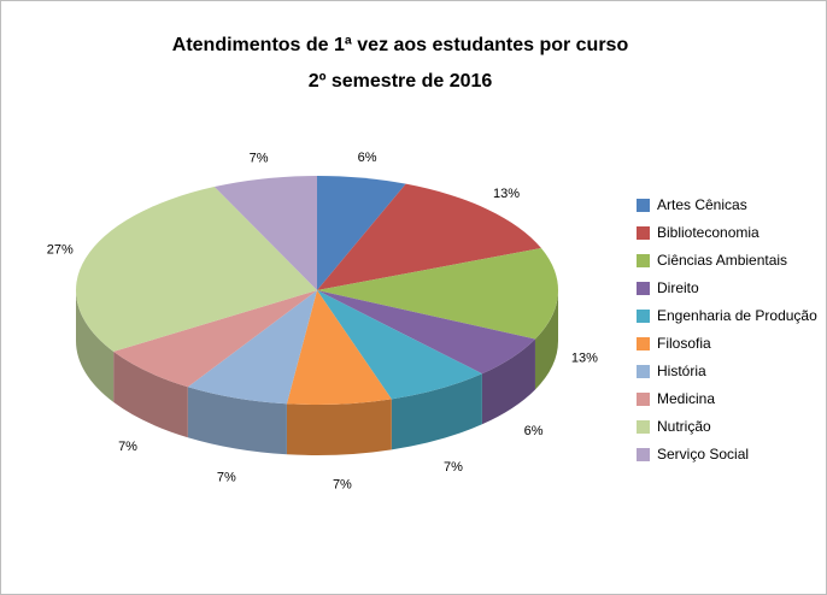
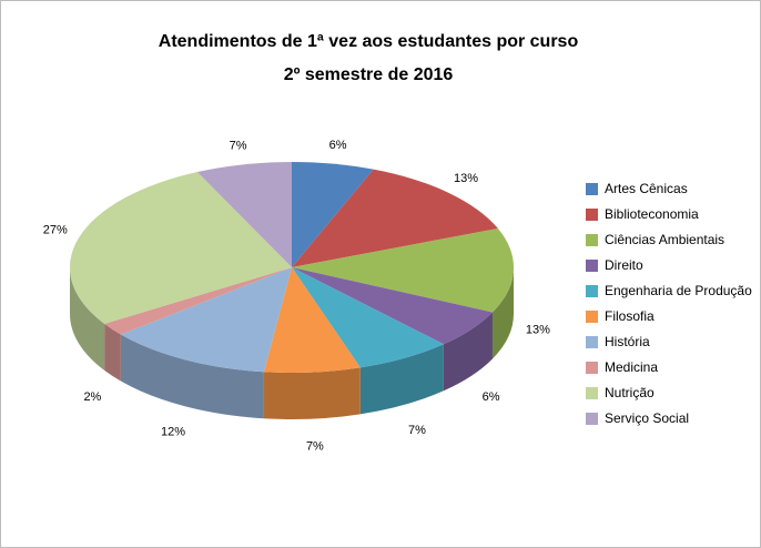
História: 7% -> 12%
Medicina: 7% -> 2%
